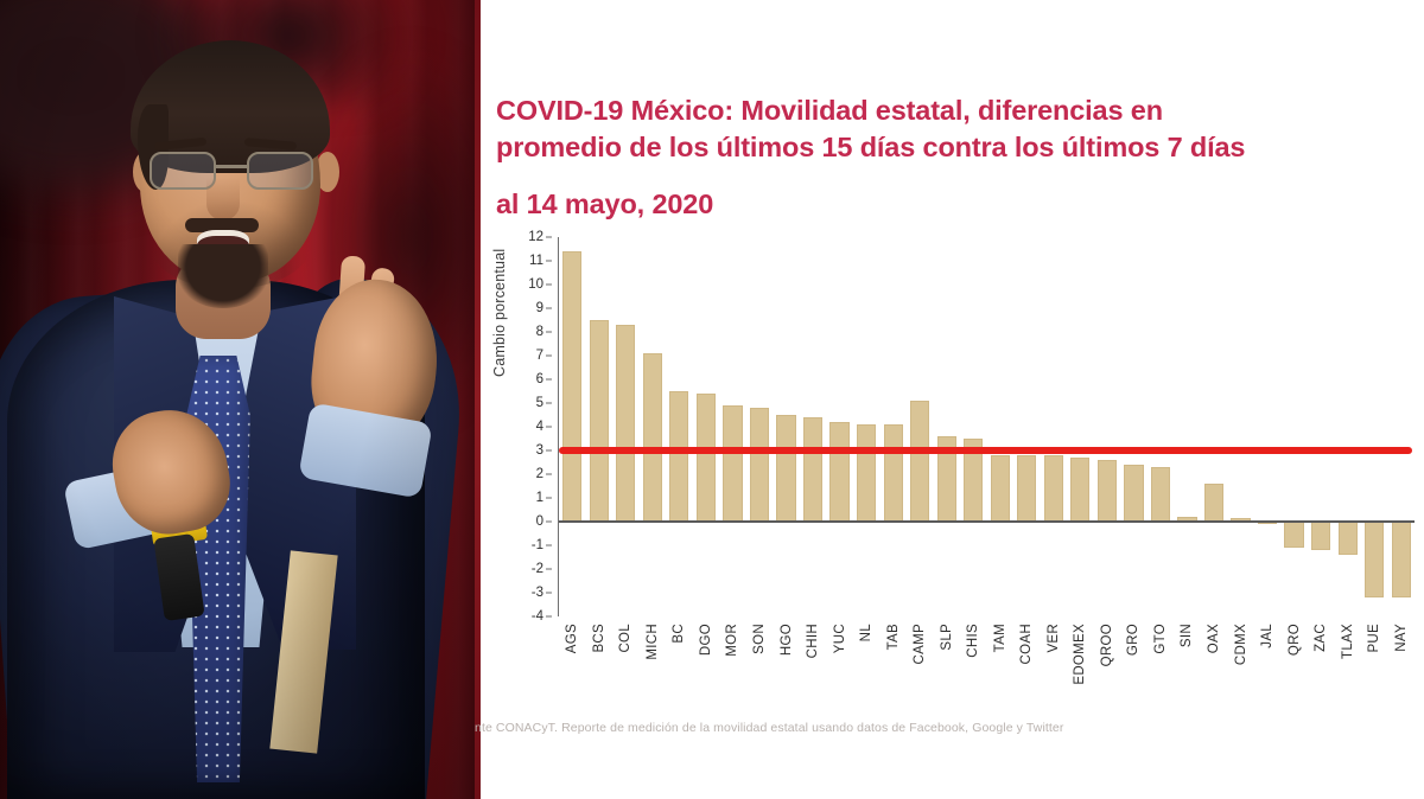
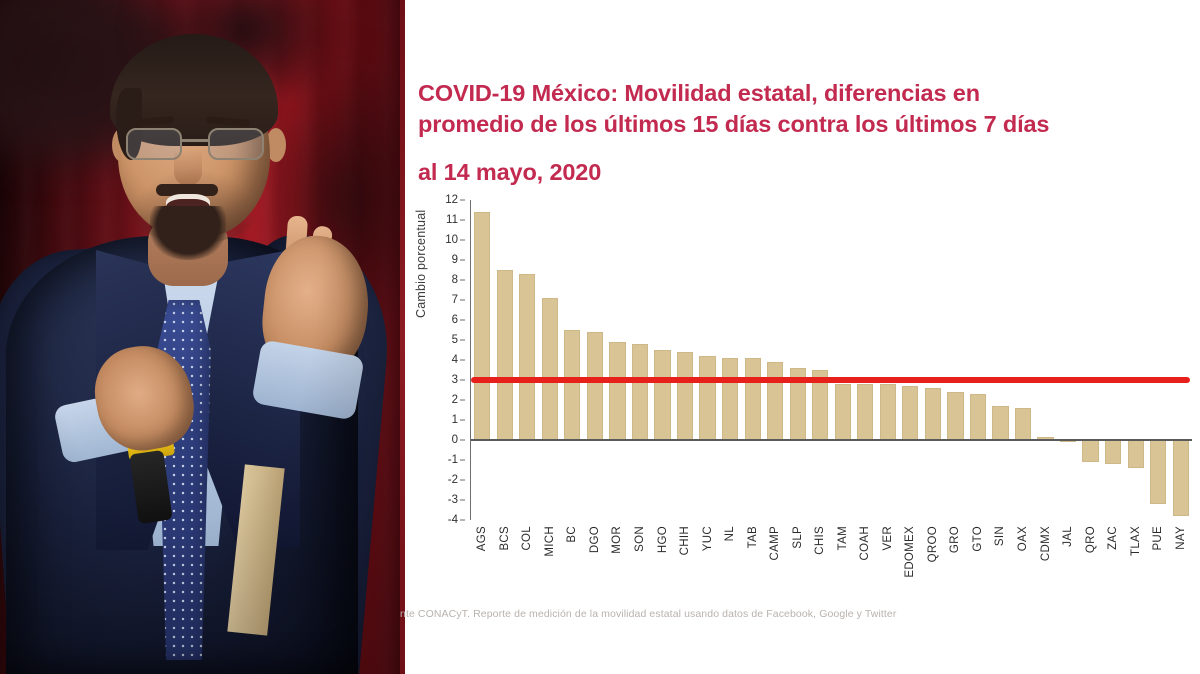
CAMP: 5.1 -> 3.9
SIN: 0.2 -> 1.7
NAY: -3.2 -> -3.8
